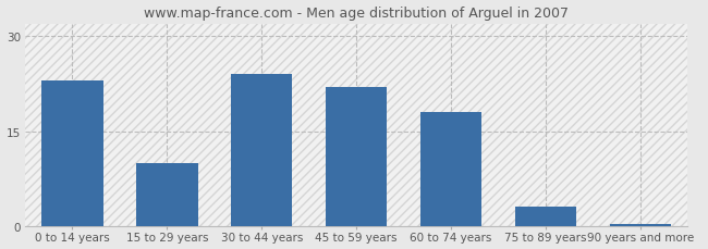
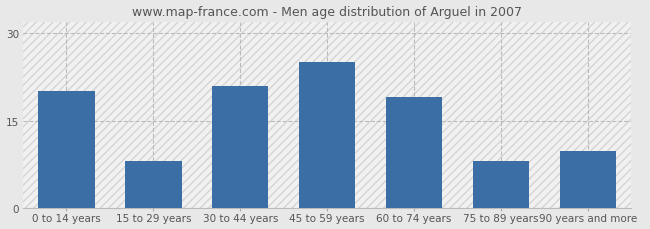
0 to 14 years: 23.0 -> 20.0
15 to 29 years: 10.0 -> 8.0
30 to 44 years: 24.0 -> 21.0
45 to 59 years: 22.0 -> 25.0
60 to 74 years: 18.0 -> 19.0
75 to 89 years: 3.0 -> 8.0
90 years and more: 0.4 -> 9.8
